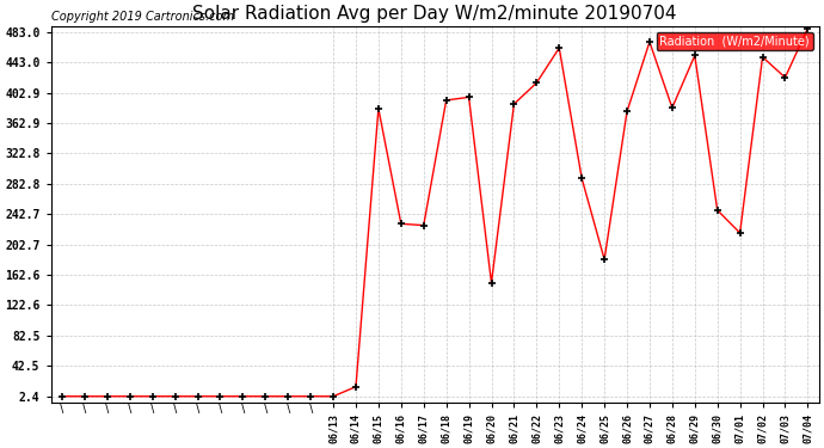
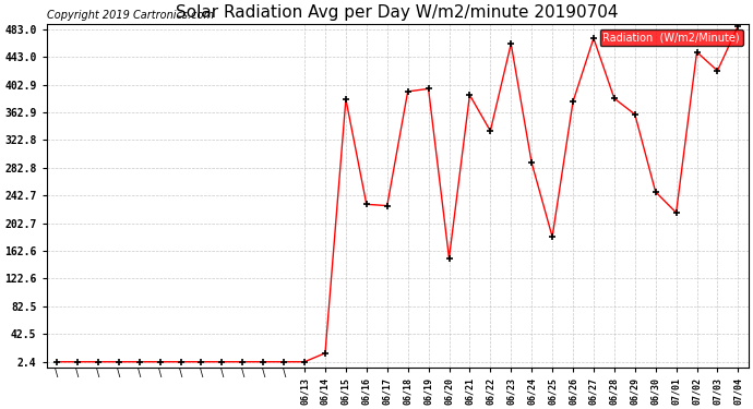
06/22: 416 -> 336
06/29: 452 -> 360
